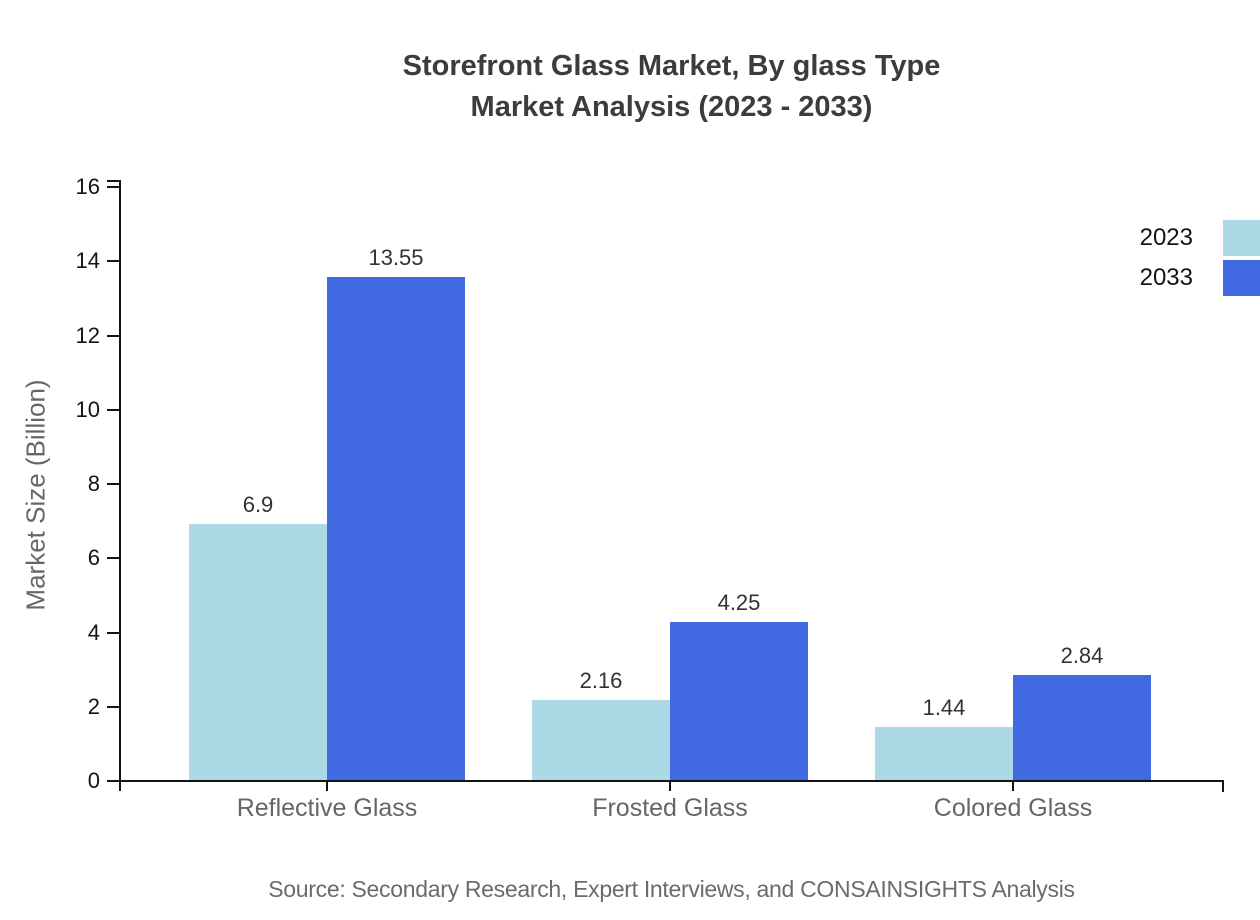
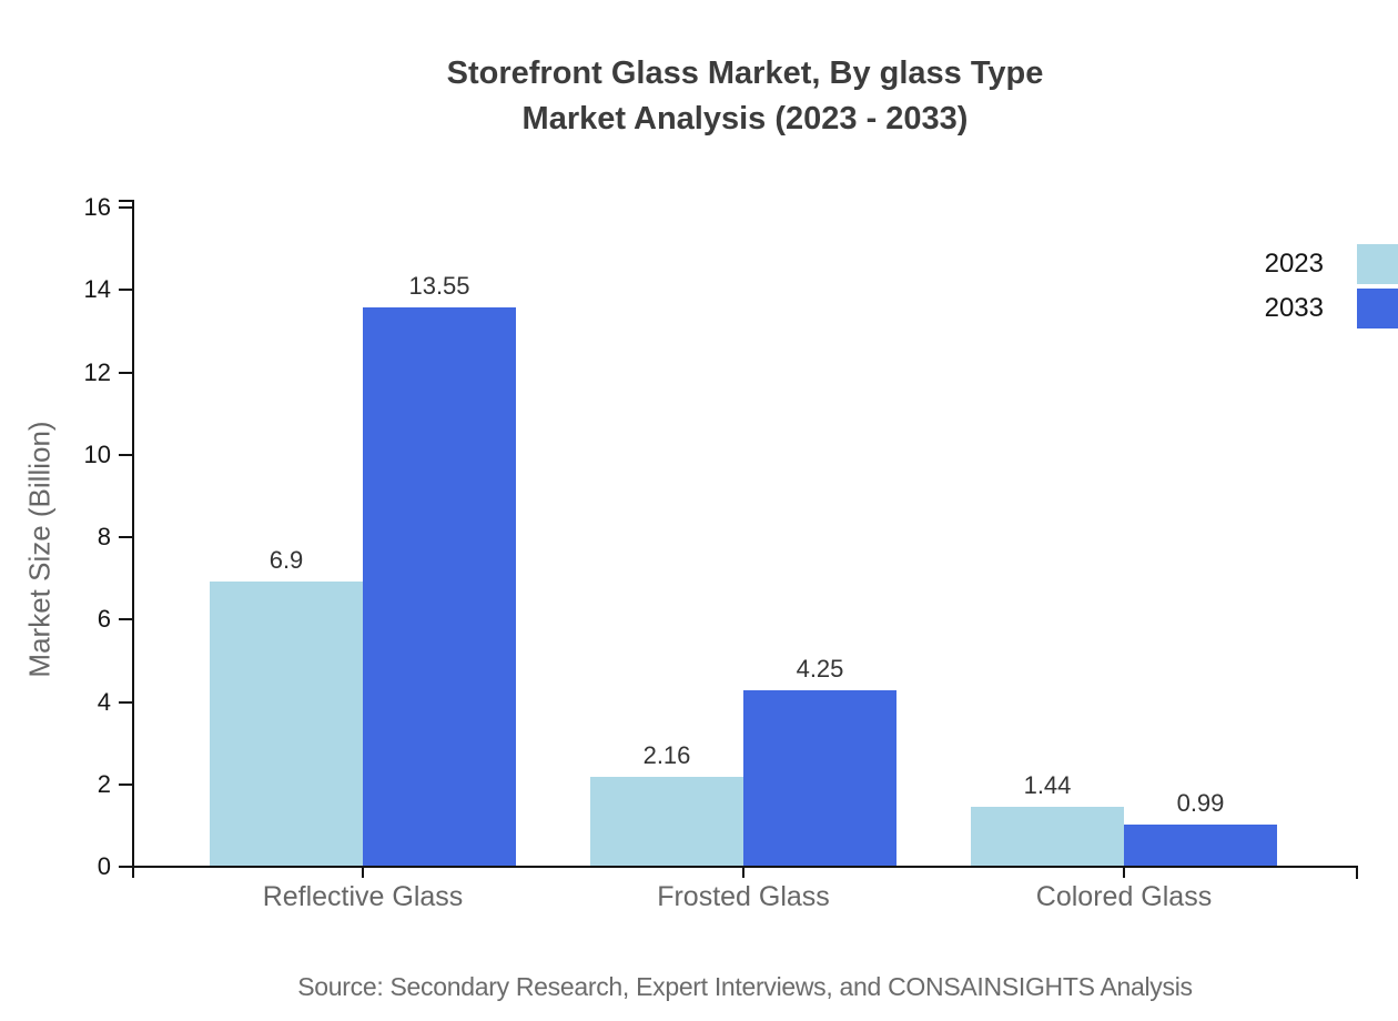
2033/Colored Glass: 2.84 -> 0.99
